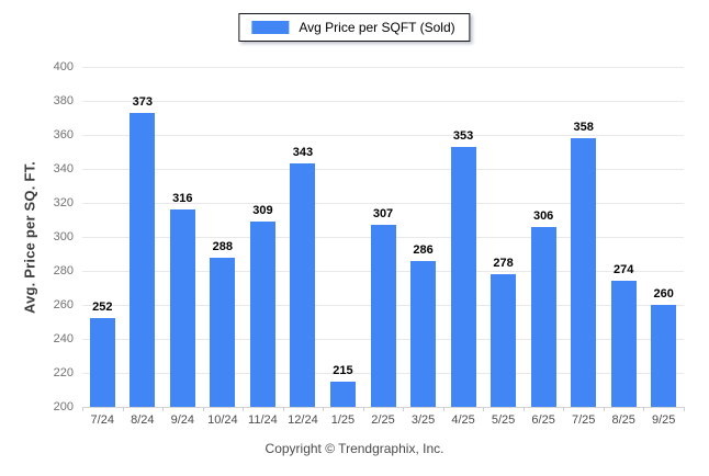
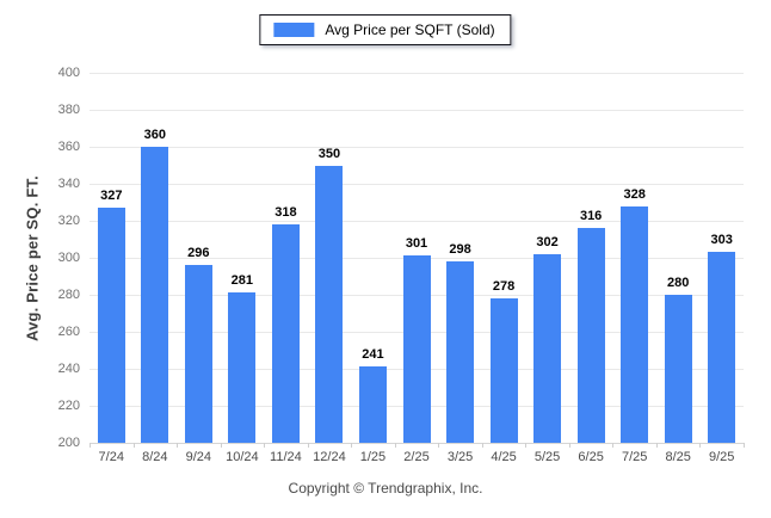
7/24: 252 -> 327
8/24: 373 -> 360
9/24: 316 -> 296
10/24: 288 -> 281
11/24: 309 -> 318
12/24: 343 -> 350
1/25: 215 -> 241
2/25: 307 -> 301
3/25: 286 -> 298
4/25: 353 -> 278
5/25: 278 -> 302
6/25: 306 -> 316
7/25: 358 -> 328
8/25: 274 -> 280
9/25: 260 -> 303
